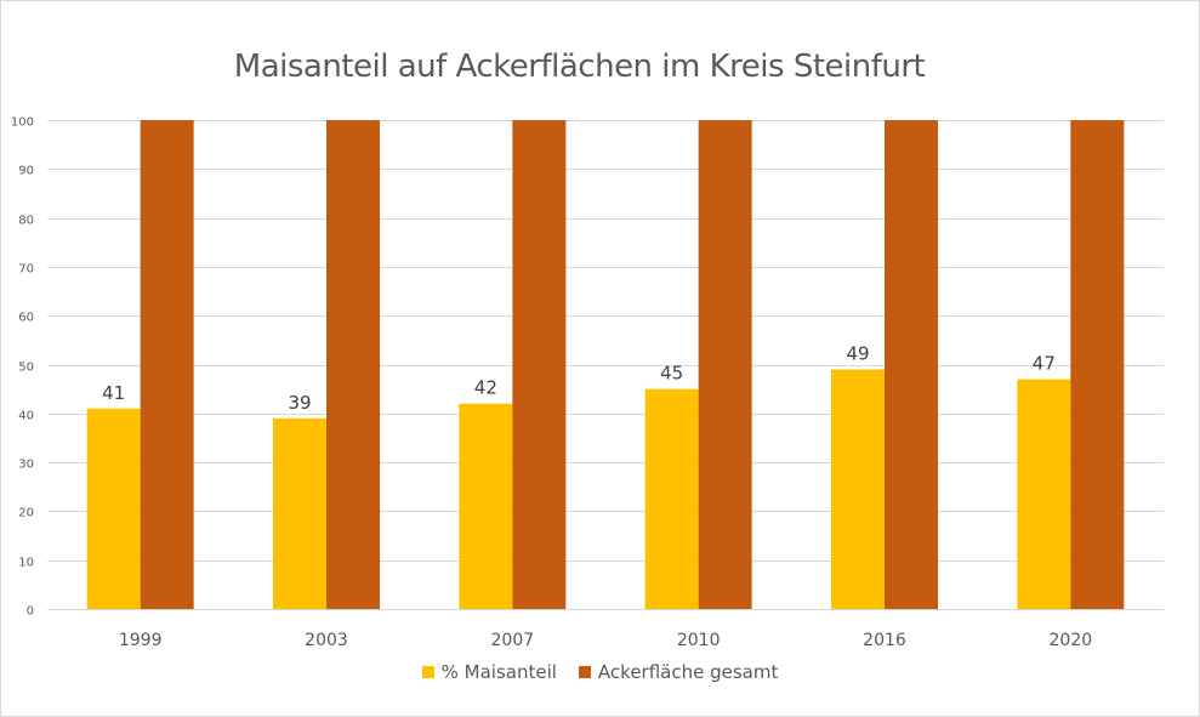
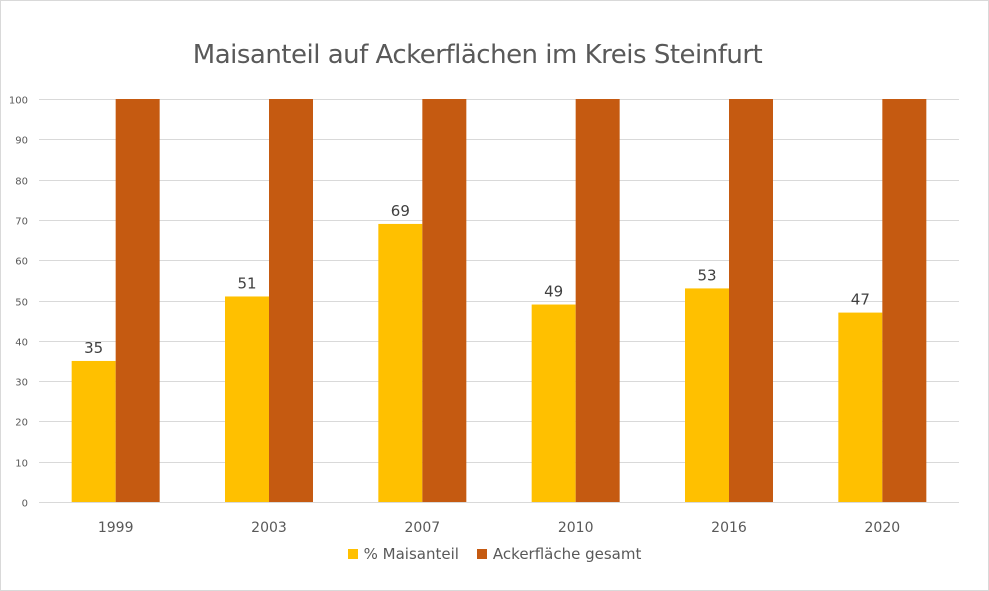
% Maisanteil/1999: 41 -> 35
% Maisanteil/2003: 39 -> 51
% Maisanteil/2007: 42 -> 69
% Maisanteil/2010: 45 -> 49
% Maisanteil/2016: 49 -> 53
